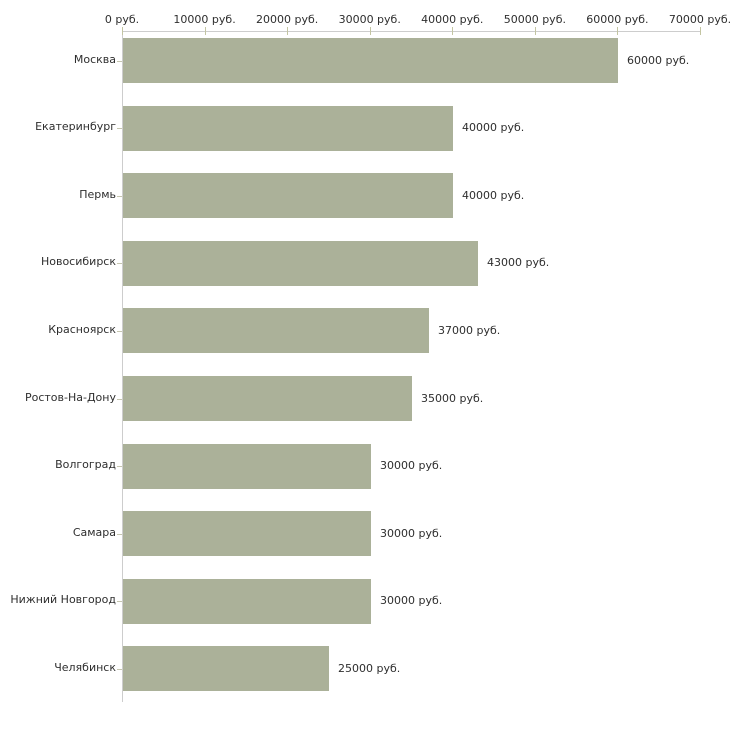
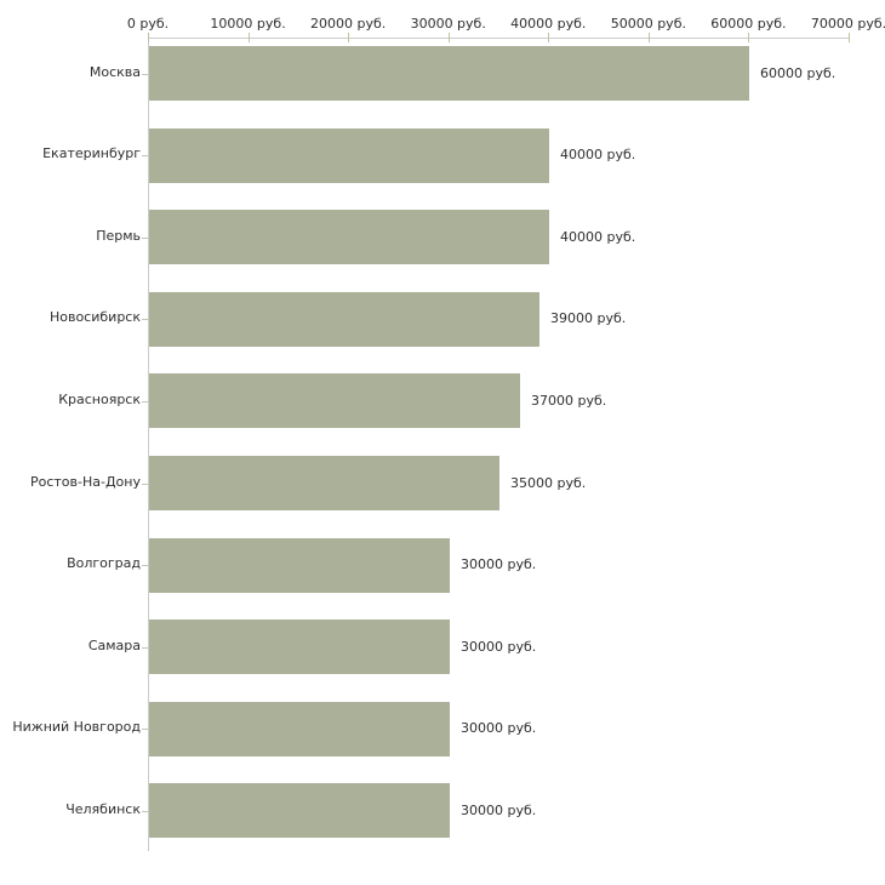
Новосибирск: 43000 -> 39000
Челябинск: 25000 -> 30000
